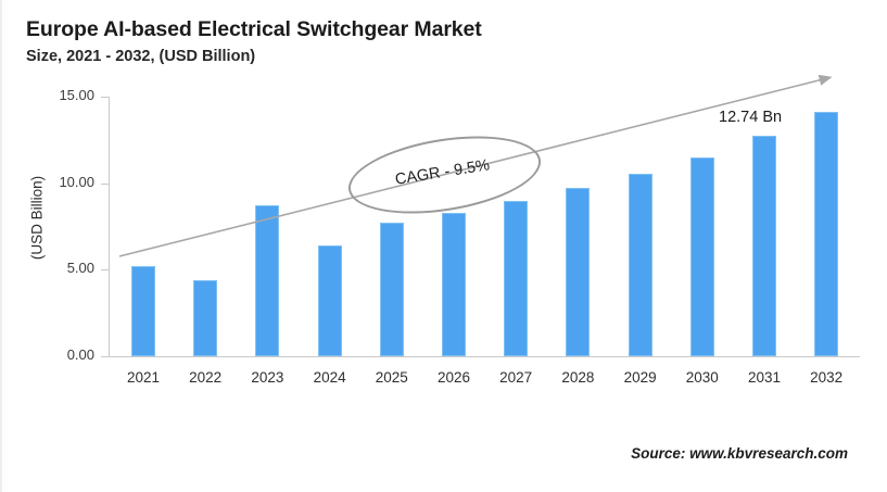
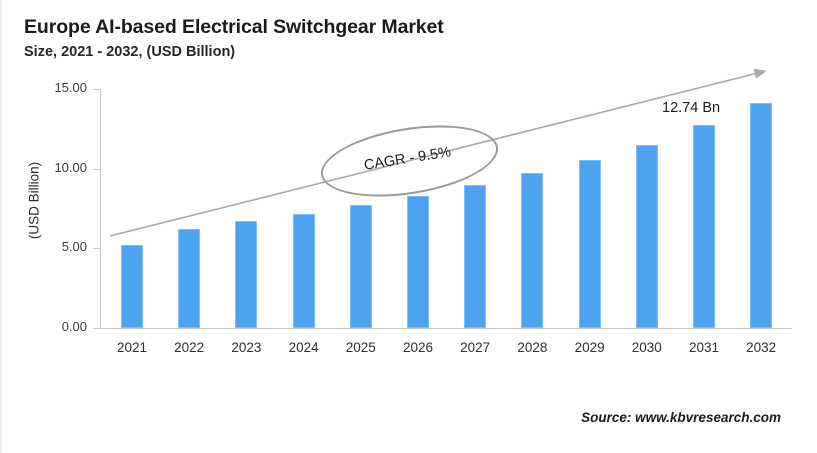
2022: 4.4 -> 6.2
2023: 8.7 -> 6.7
2024: 6.4 -> 7.2
